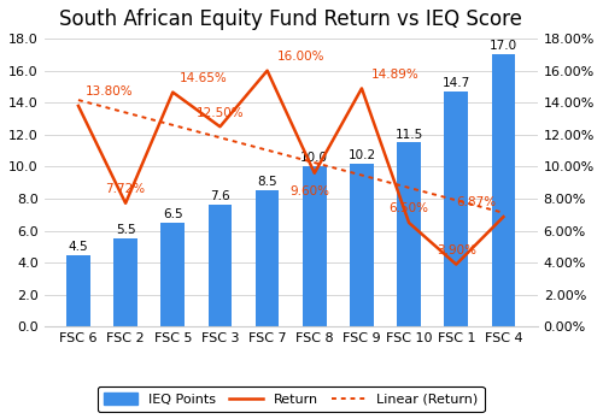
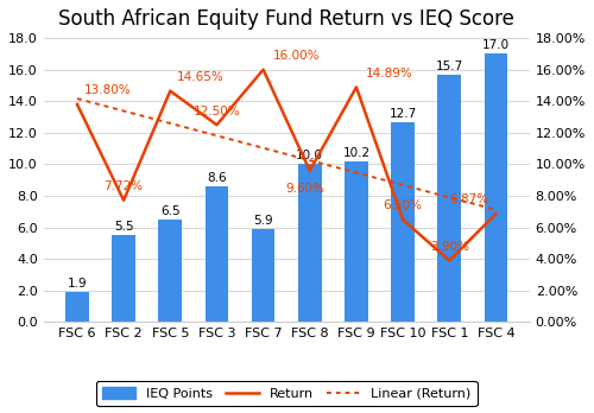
IEQ Points/FSC 6: 4.5 -> 1.9
IEQ Points/FSC 3: 7.6 -> 8.6
IEQ Points/FSC 7: 8.5 -> 5.9
IEQ Points/FSC 10: 11.5 -> 12.7
IEQ Points/FSC 1: 14.7 -> 15.7
